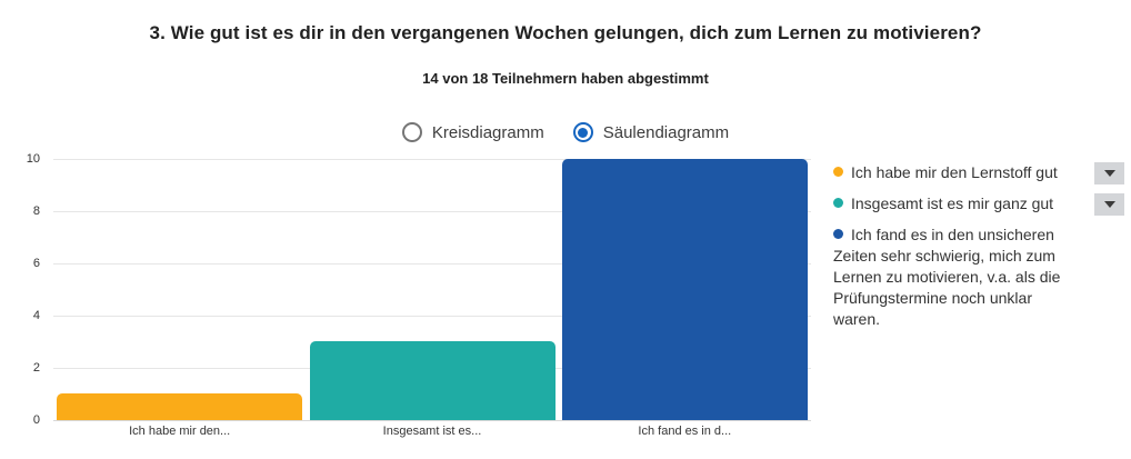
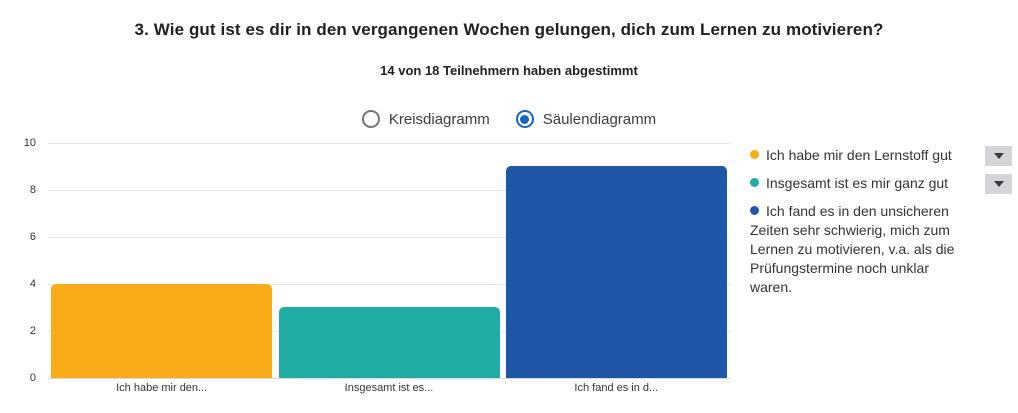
Ich habe mir den...: 1 -> 4
Ich fand es in d...: 10 -> 9
